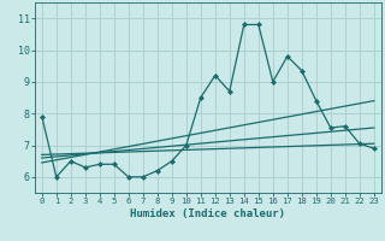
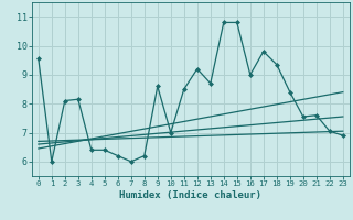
0: 7.90 -> 9.55
2: 6.50 -> 8.10
3: 6.30 -> 8.15
6: 6.00 -> 6.20
9: 6.50 -> 8.60
